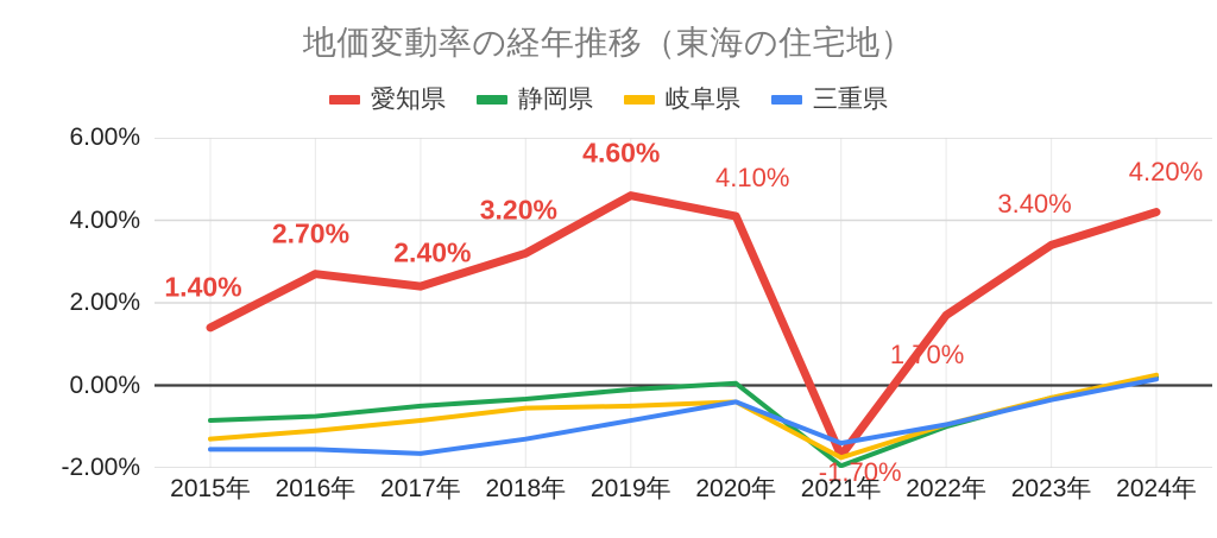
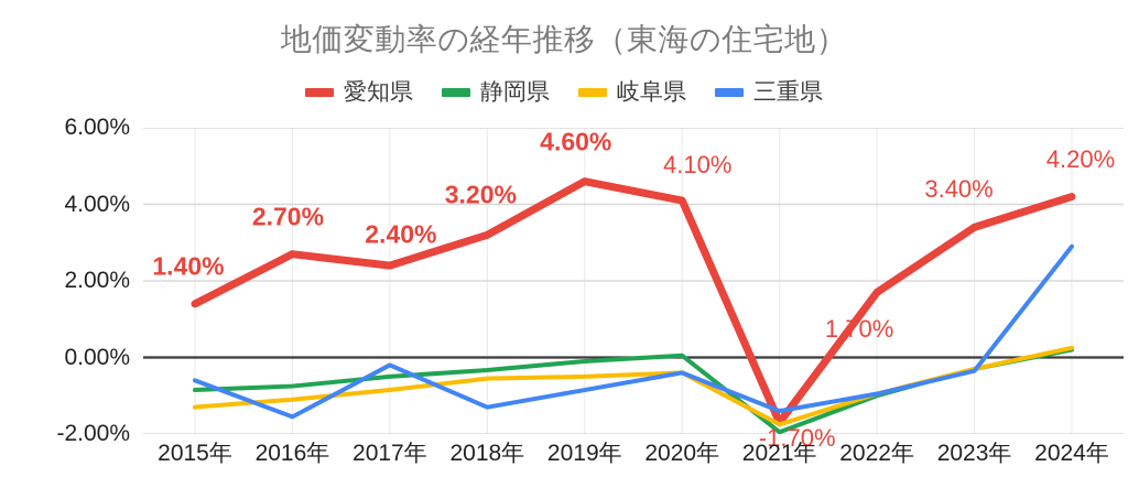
三重県/2015年: -1.6% -> -0.6%
三重県/2017年: -1.6% -> -0.2%
三重県/2024年: 0.1% -> 2.9%
